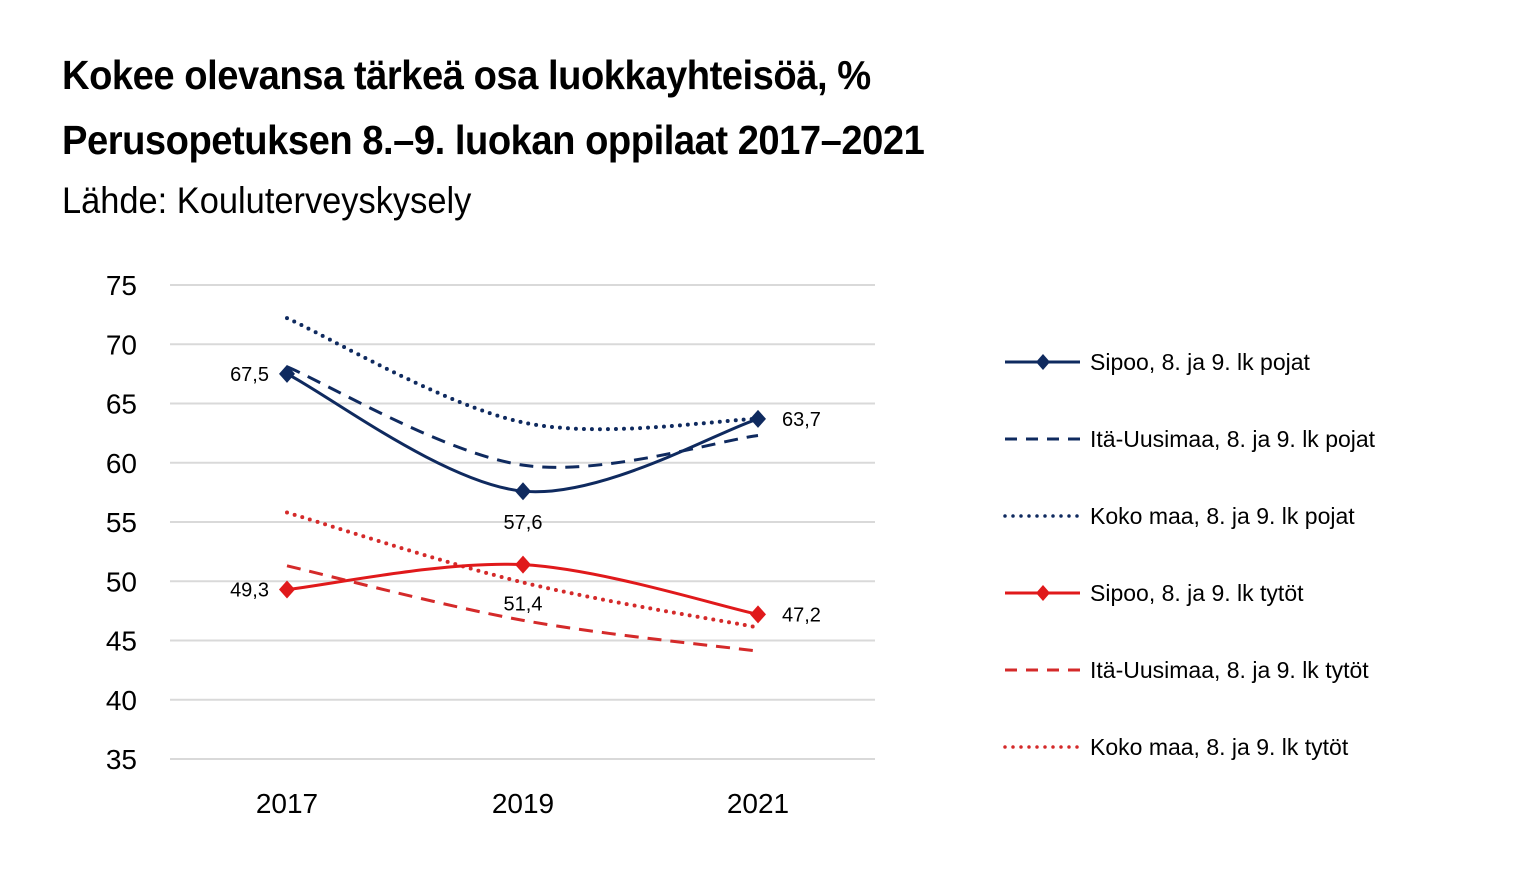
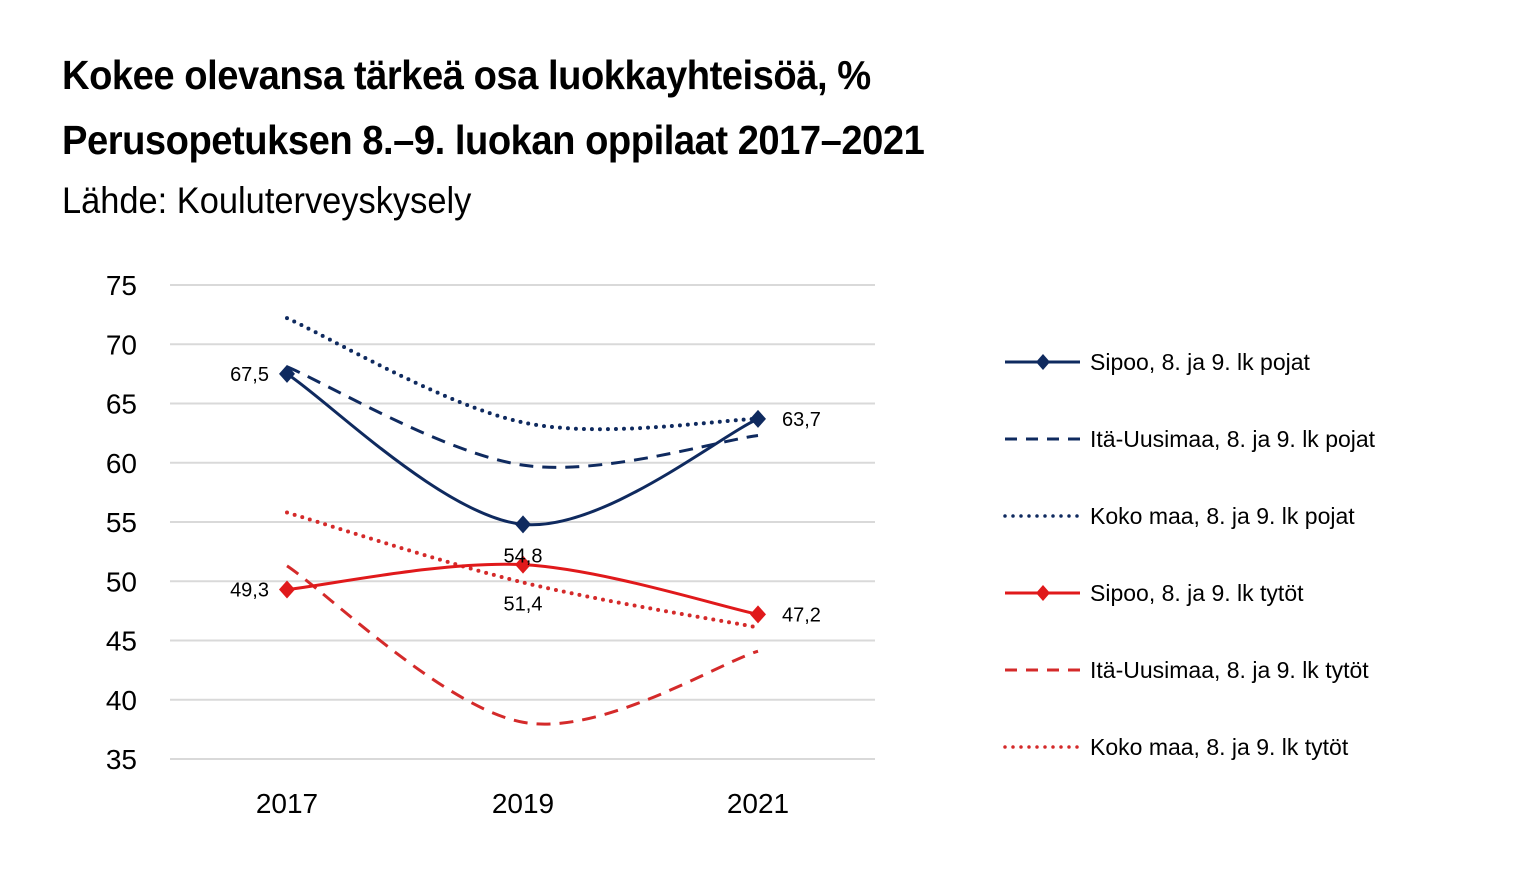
Sipoo, 8. ja 9. lk pojat/2019: 57,6 -> 54,8
Itä-Uusimaa, 8. ja 9. lk tytöt/2019: 46.7 -> 38.1
